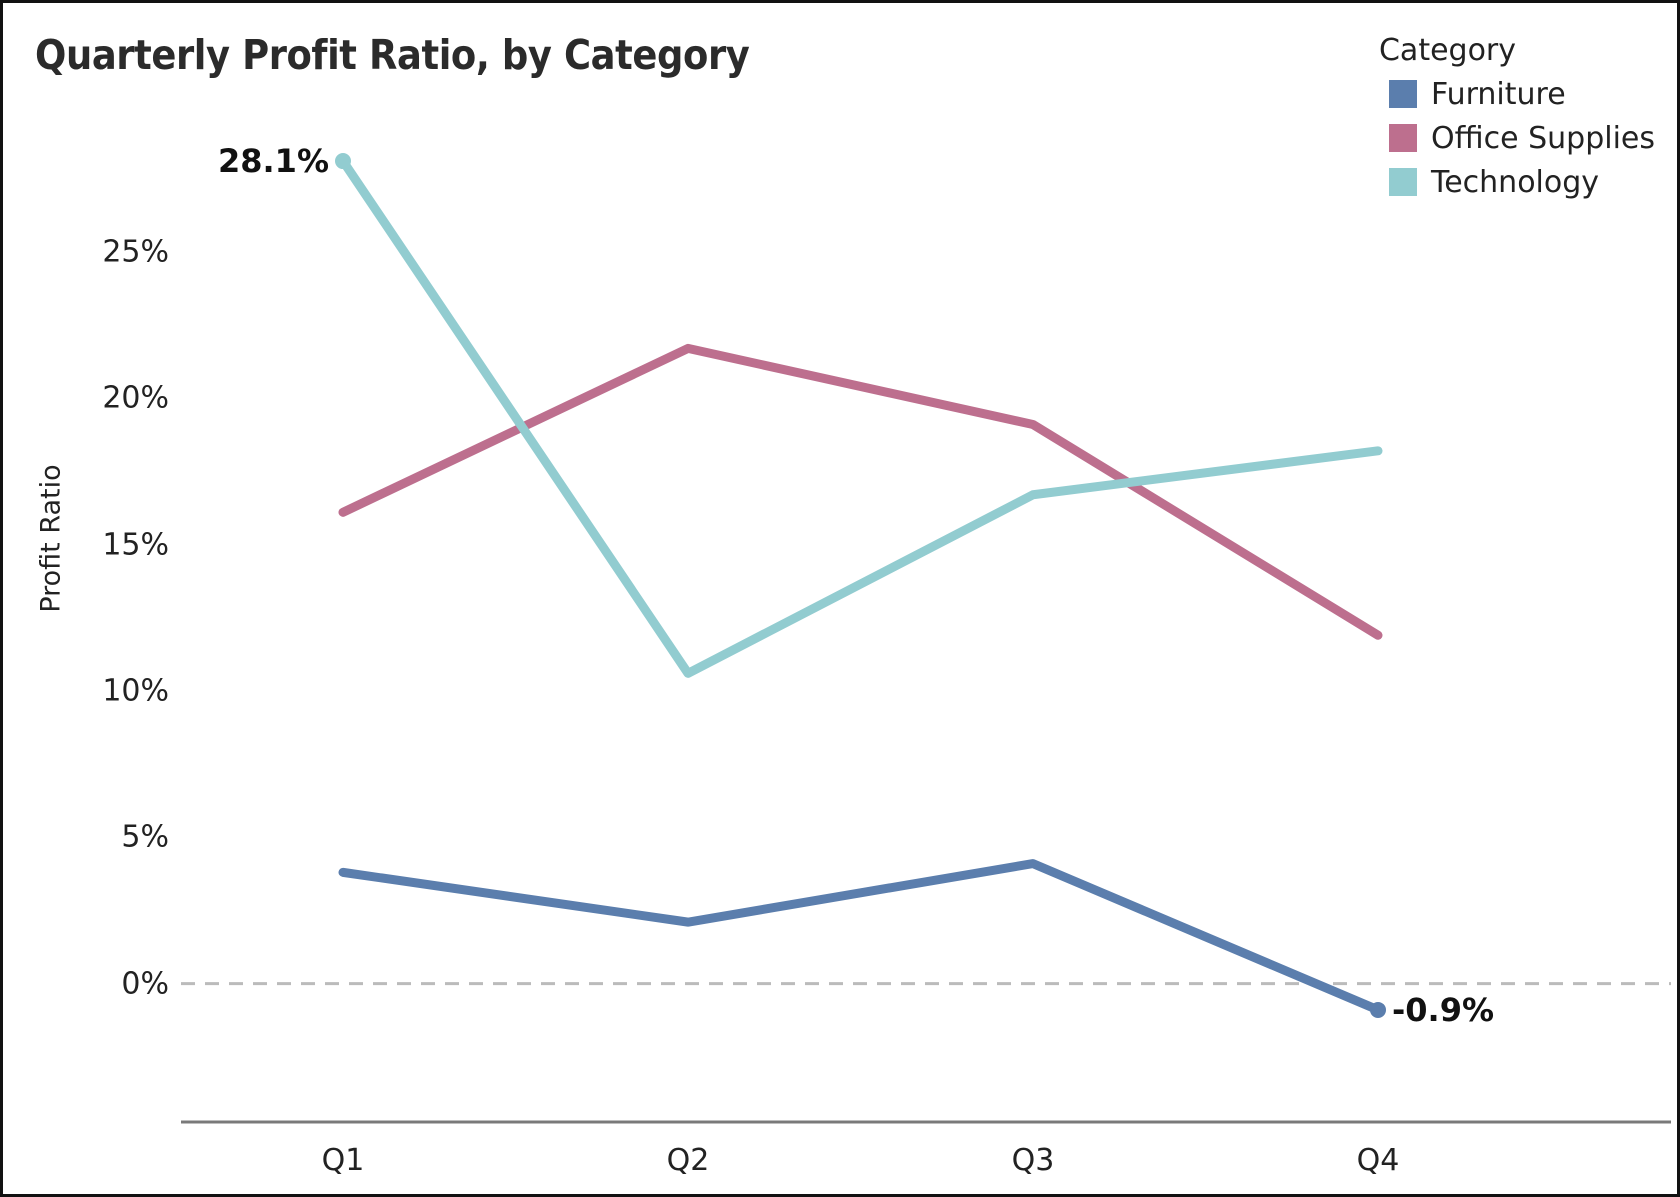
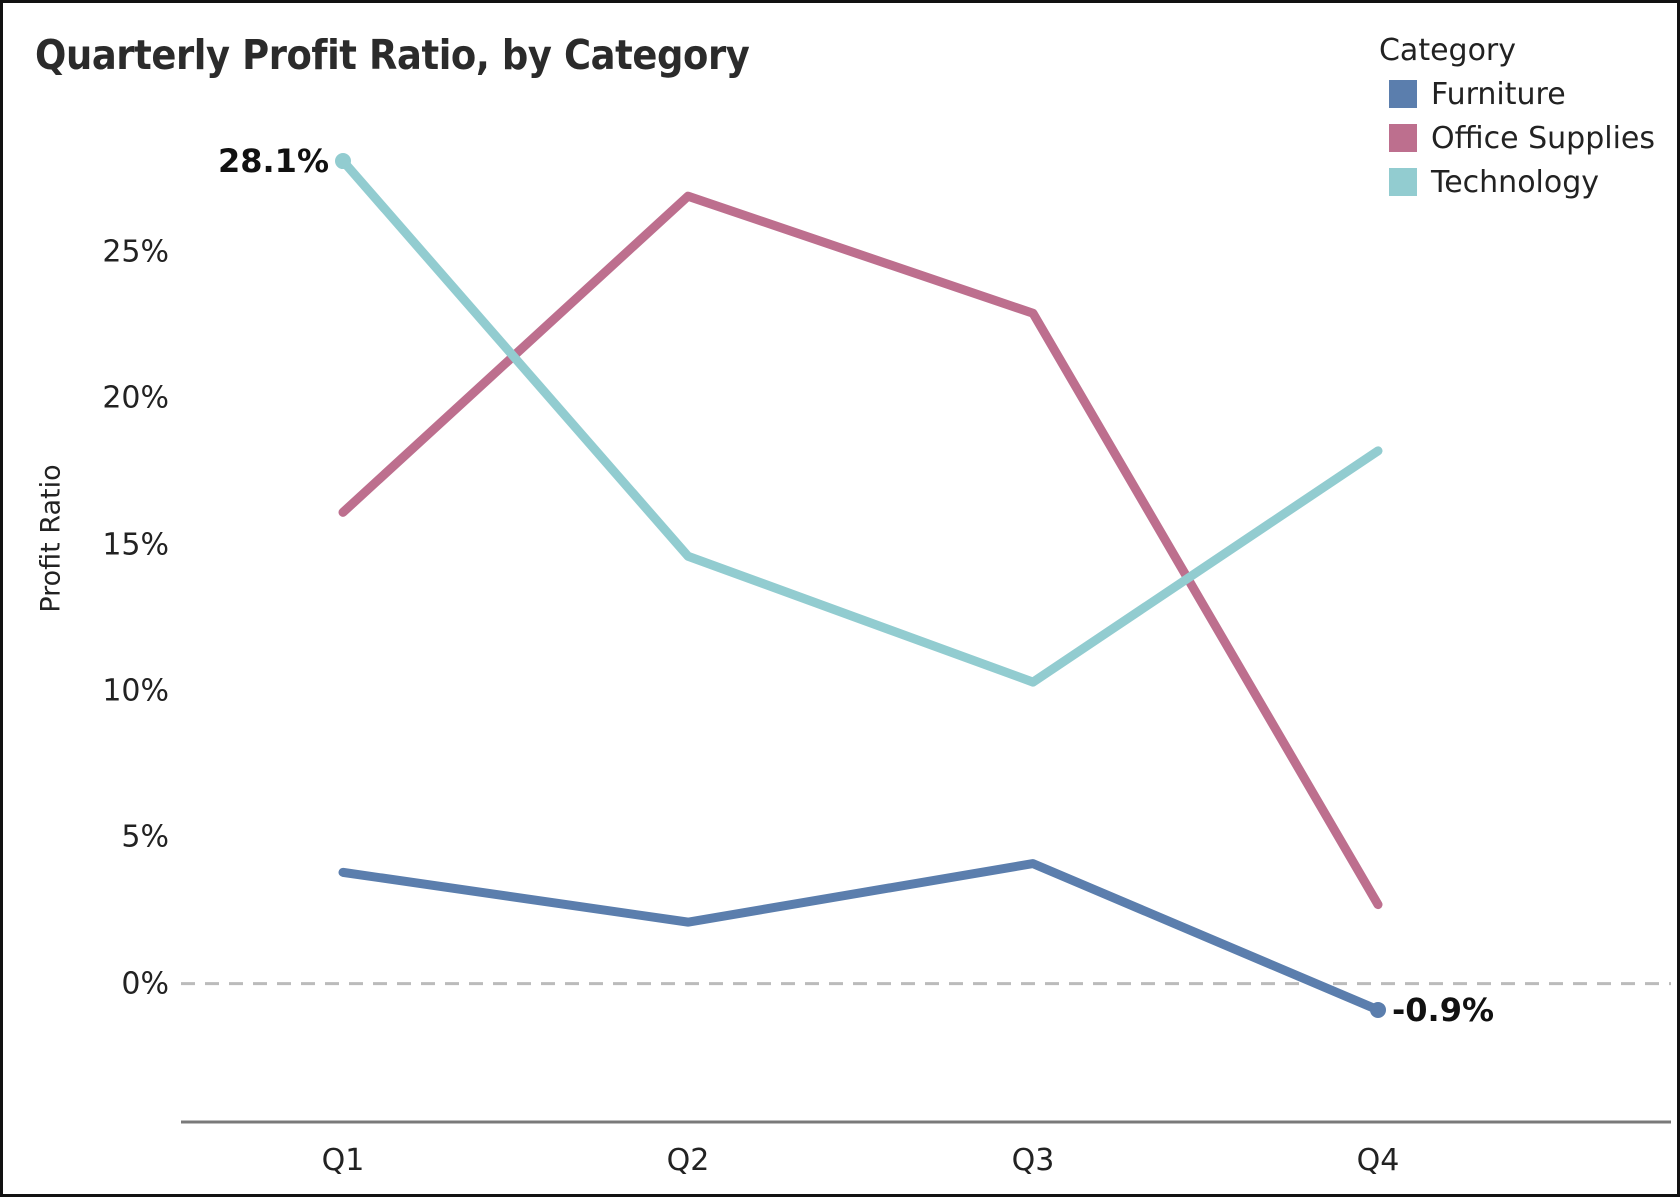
Office Supplies/Q2: 21.7% -> 26.9%
Technology/Q2: 10.6% -> 14.6%
Office Supplies/Q3: 19.1% -> 22.9%
Technology/Q3: 16.7% -> 10.3%
Office Supplies/Q4: 11.9% -> 2.7%
